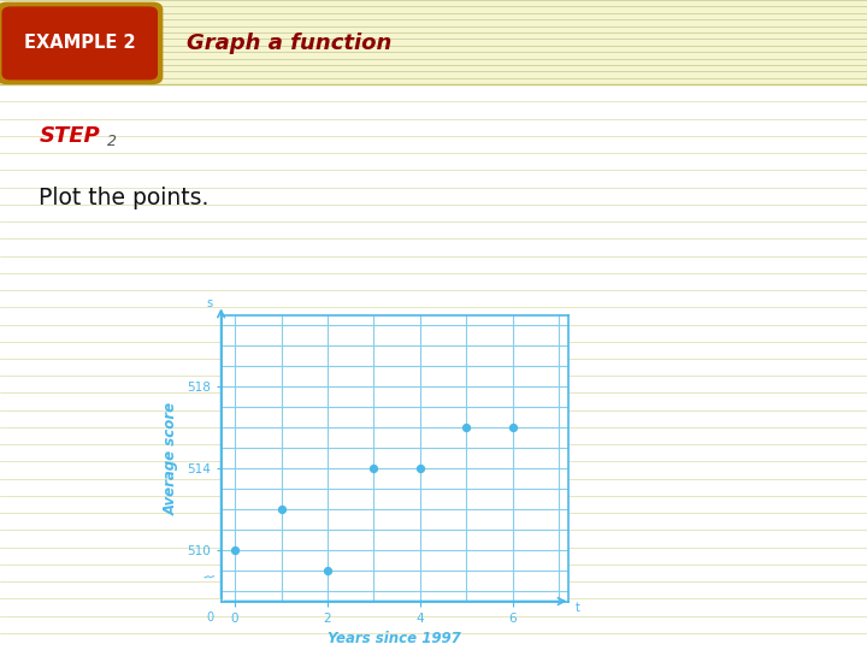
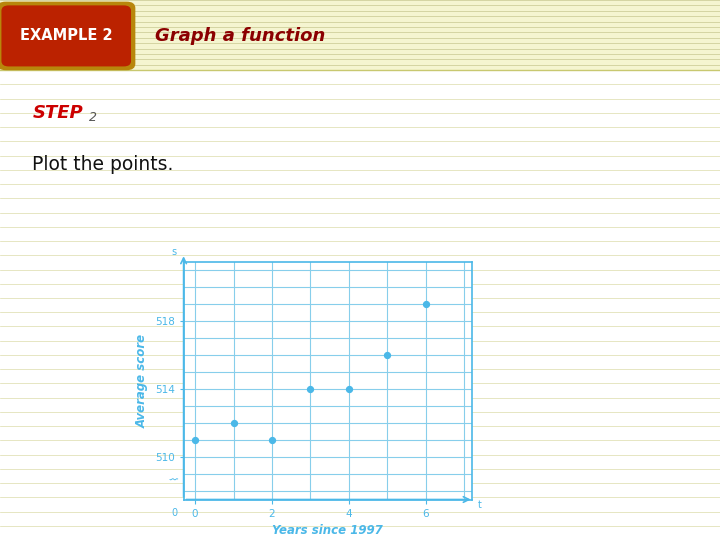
0: 510 -> 511
2: 509 -> 511
6: 516 -> 519
